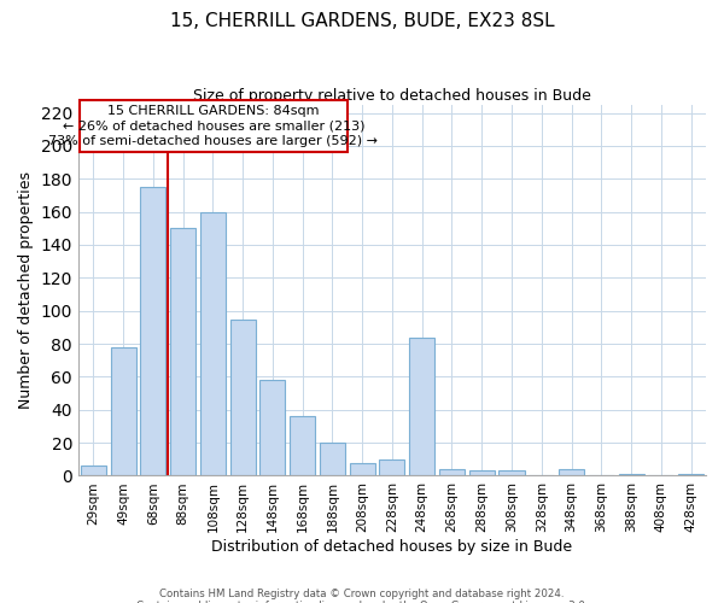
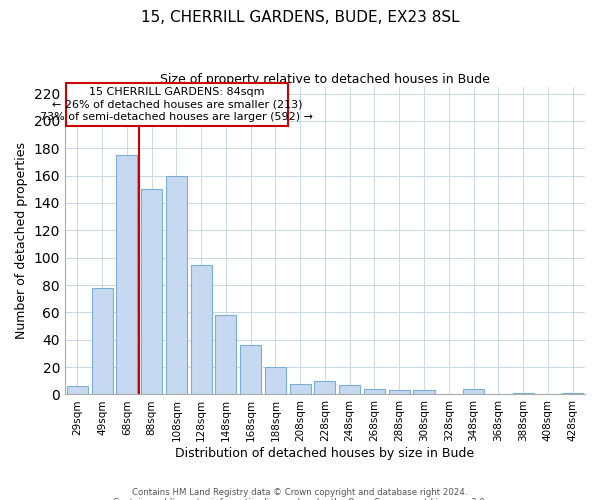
248sqm: 84 -> 7
